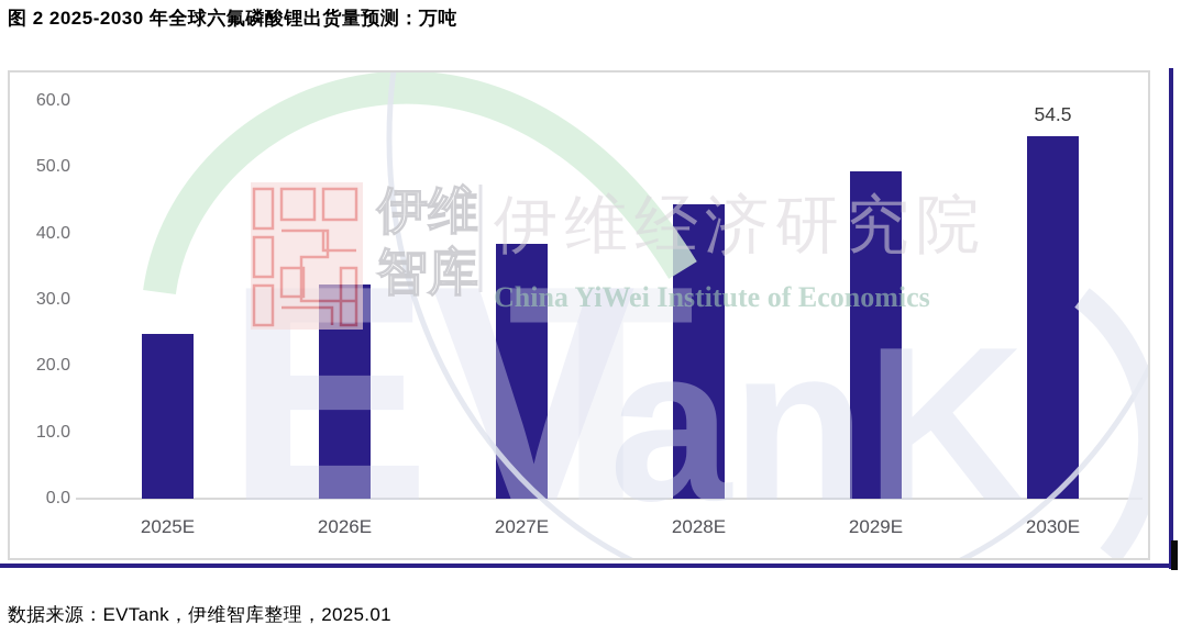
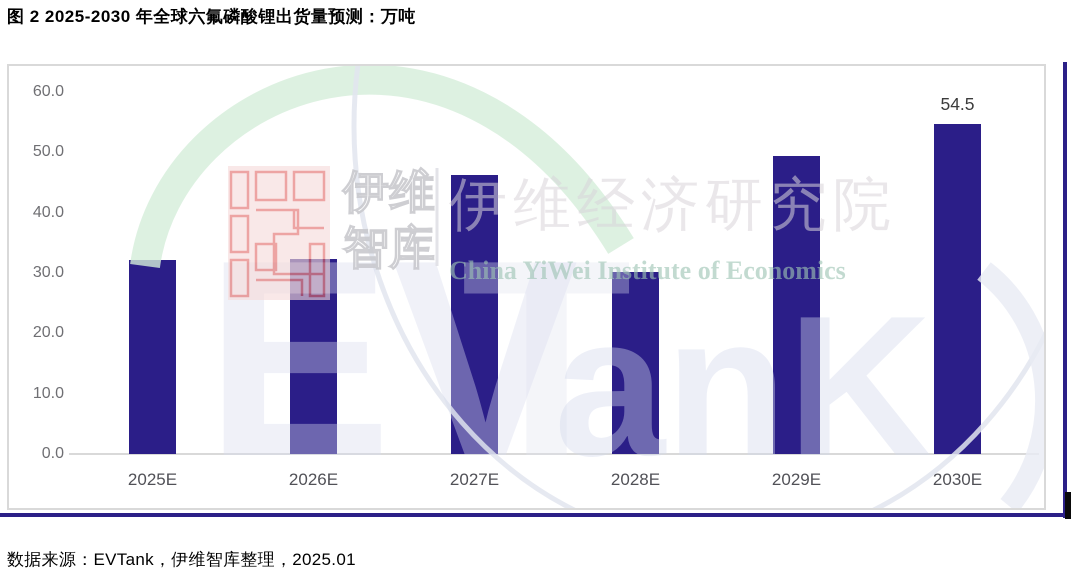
2025E: 25 -> 32
2027E: 38 -> 46
2028E: 44 -> 30
